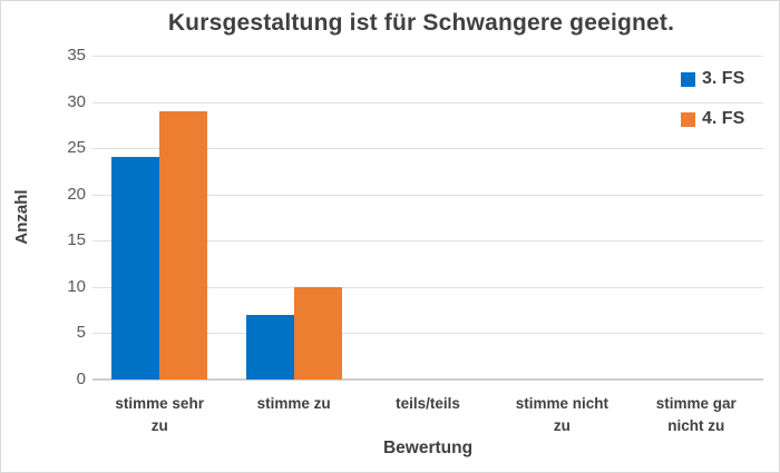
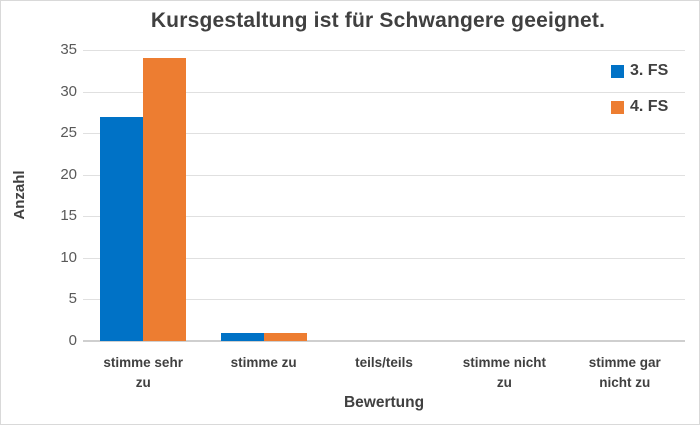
3. FS/stimme sehr zu: 24 -> 27
4. FS/stimme sehr zu: 29 -> 34
3. FS/stimme zu: 7 -> 1
4. FS/stimme zu: 10 -> 1
